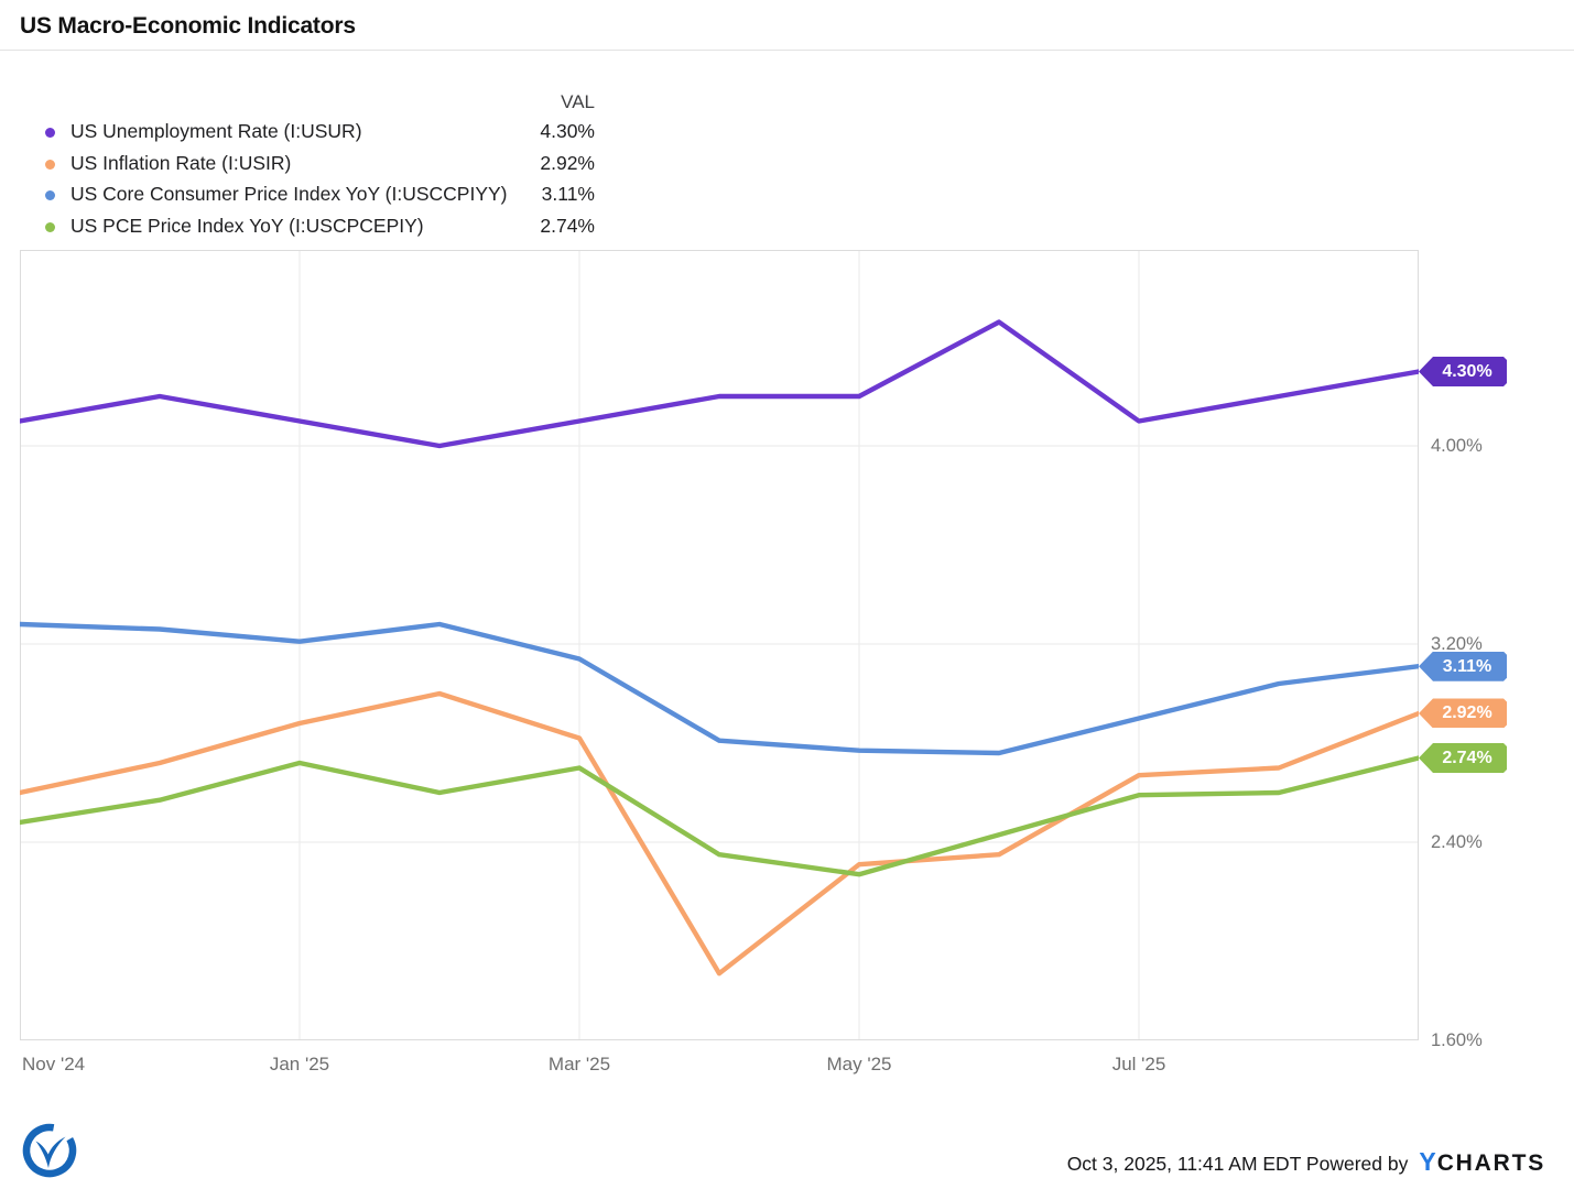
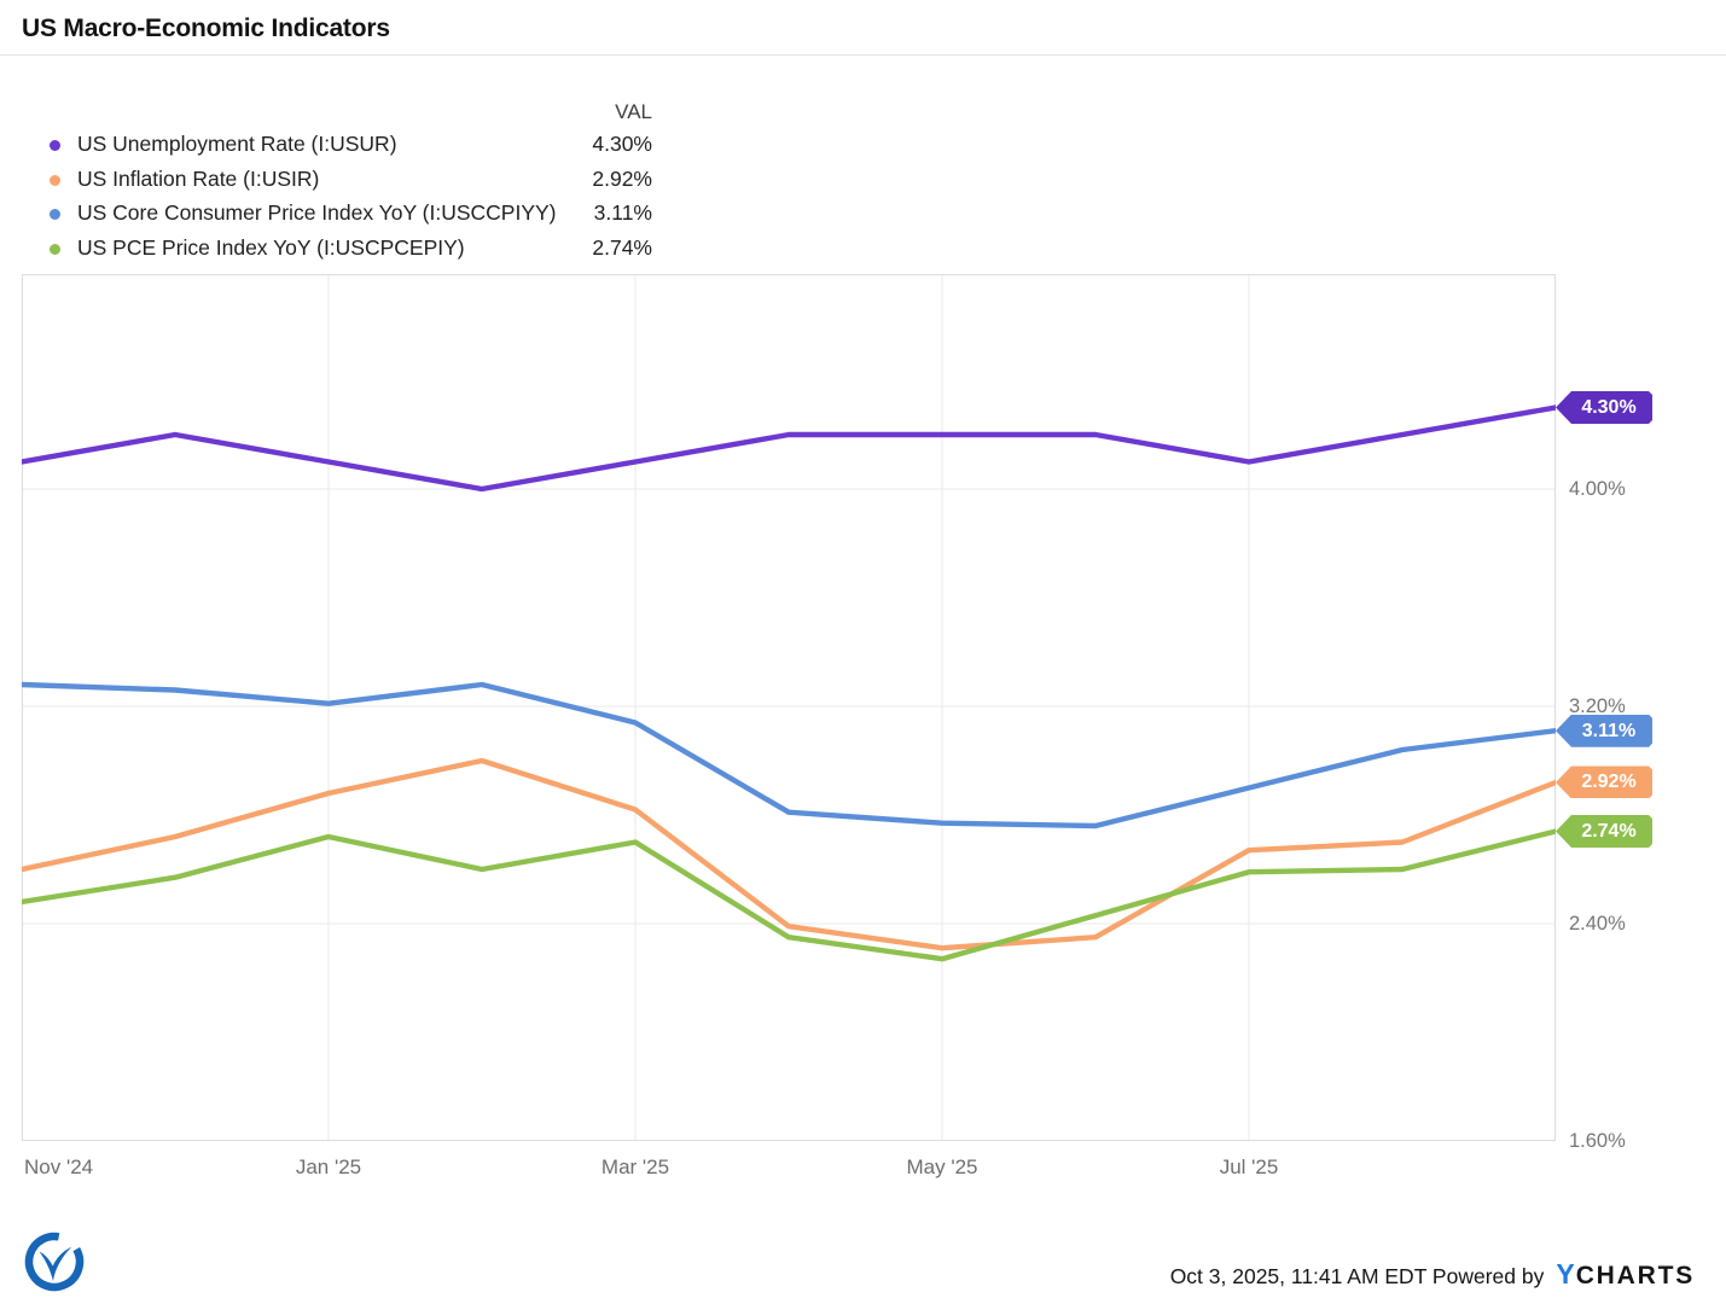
US Inflation Rate (I:USIR)/Mar '25: 1.87% -> 2.39%
US Unemployment Rate (I:USUR)/May '25: 4.5% -> 4.2%
